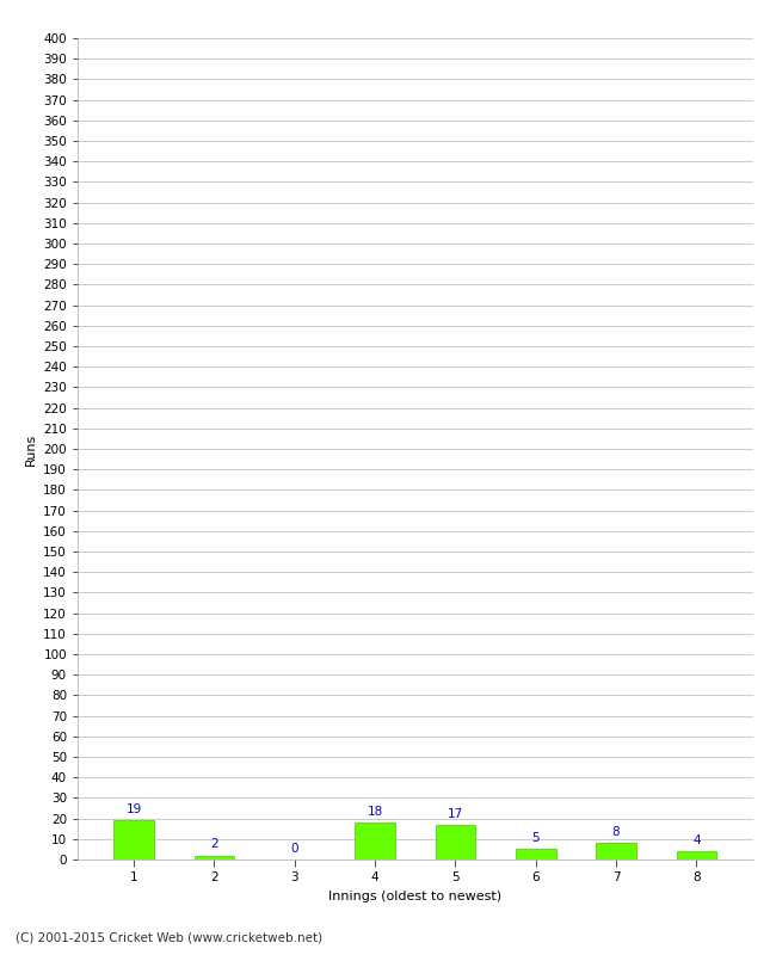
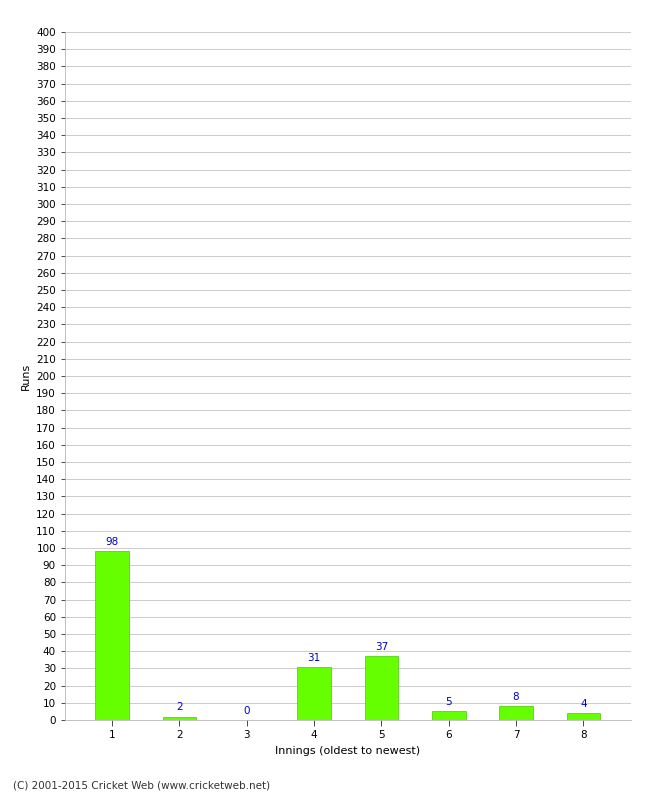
1: 19 -> 98
4: 18 -> 31
5: 17 -> 37
